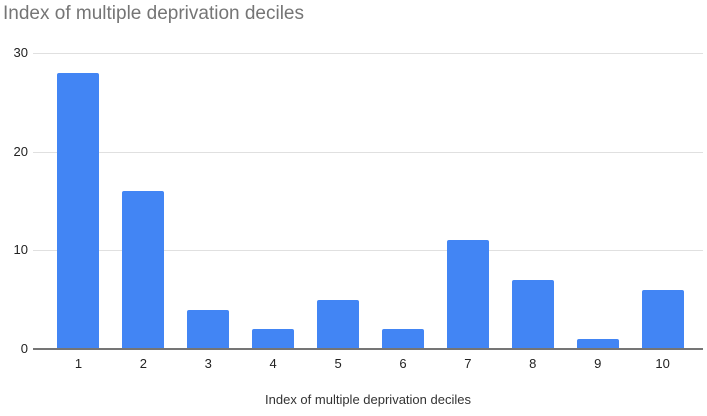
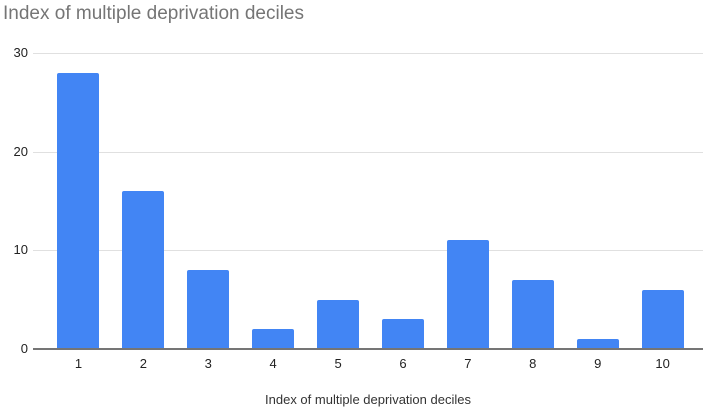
3: 4 -> 8
6: 2 -> 3
